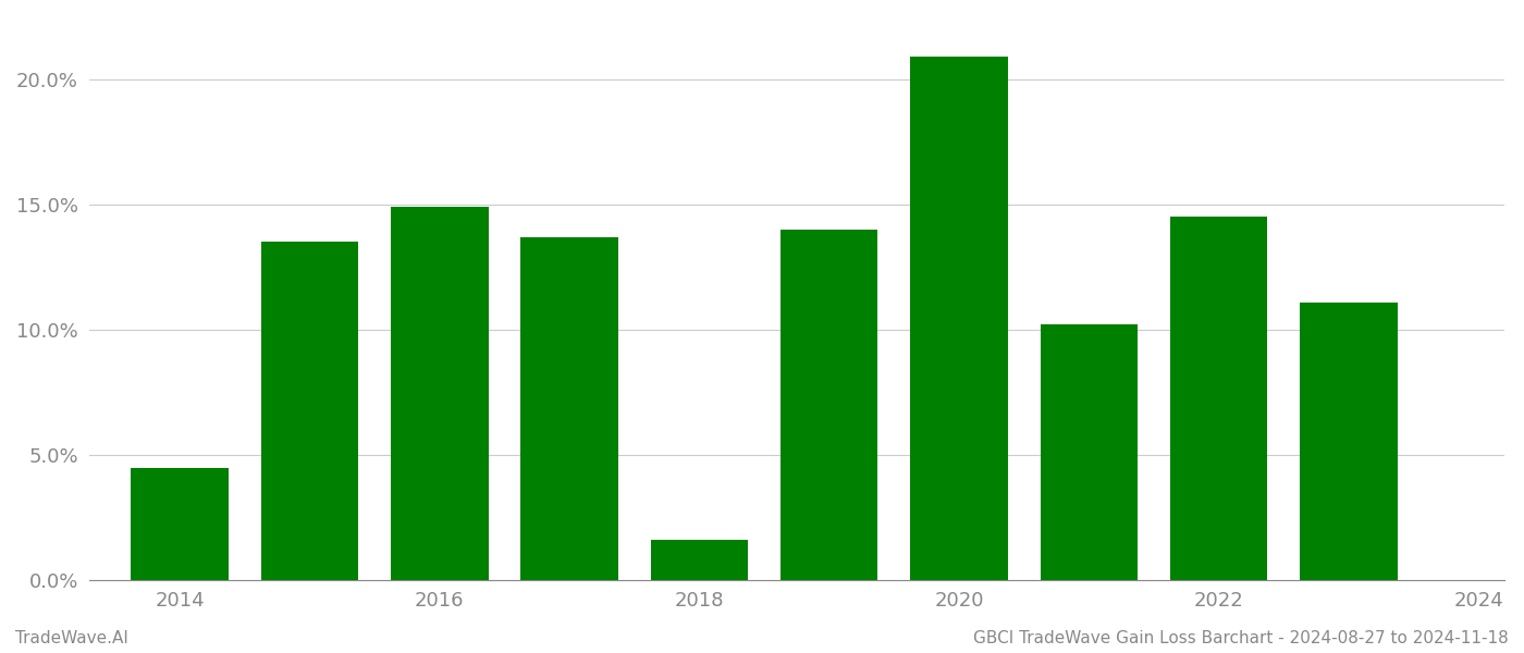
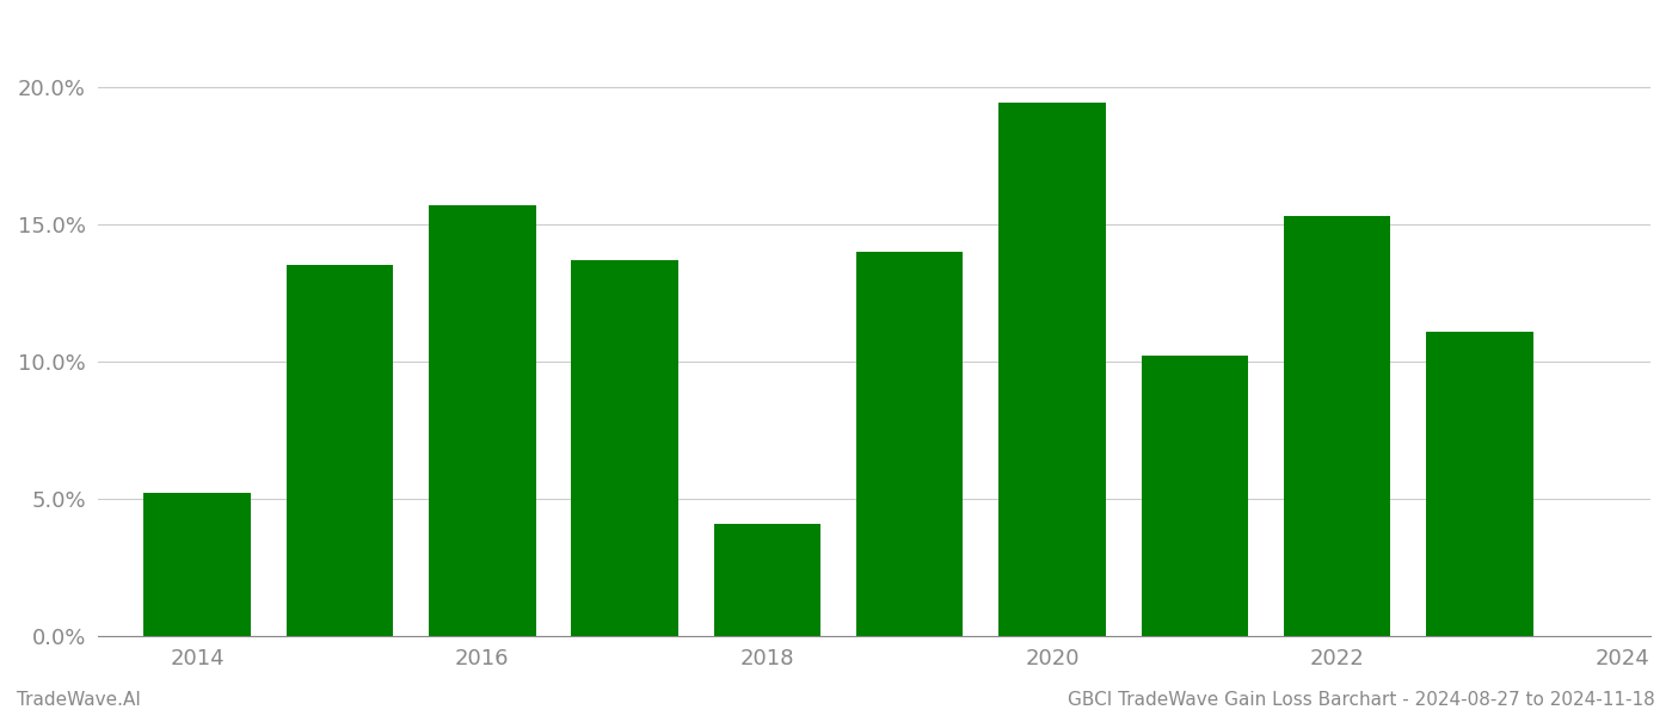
2014: 4.5% -> 5.2%
2016: 14.9% -> 15.7%
2018: 1.6% -> 4.1%
2020: 20.9% -> 19.4%
2022: 14.5% -> 15.3%
